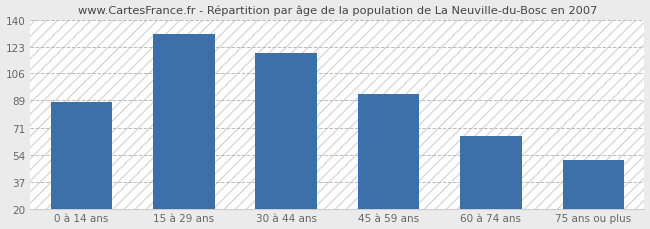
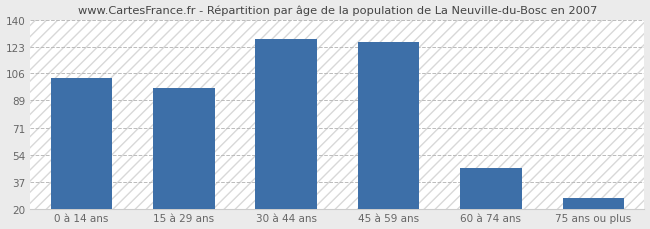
0 à 14 ans: 88 -> 103
15 à 29 ans: 131 -> 97
30 à 44 ans: 119 -> 128
45 à 59 ans: 93 -> 126
60 à 74 ans: 66 -> 46
75 ans ou plus: 51 -> 27
